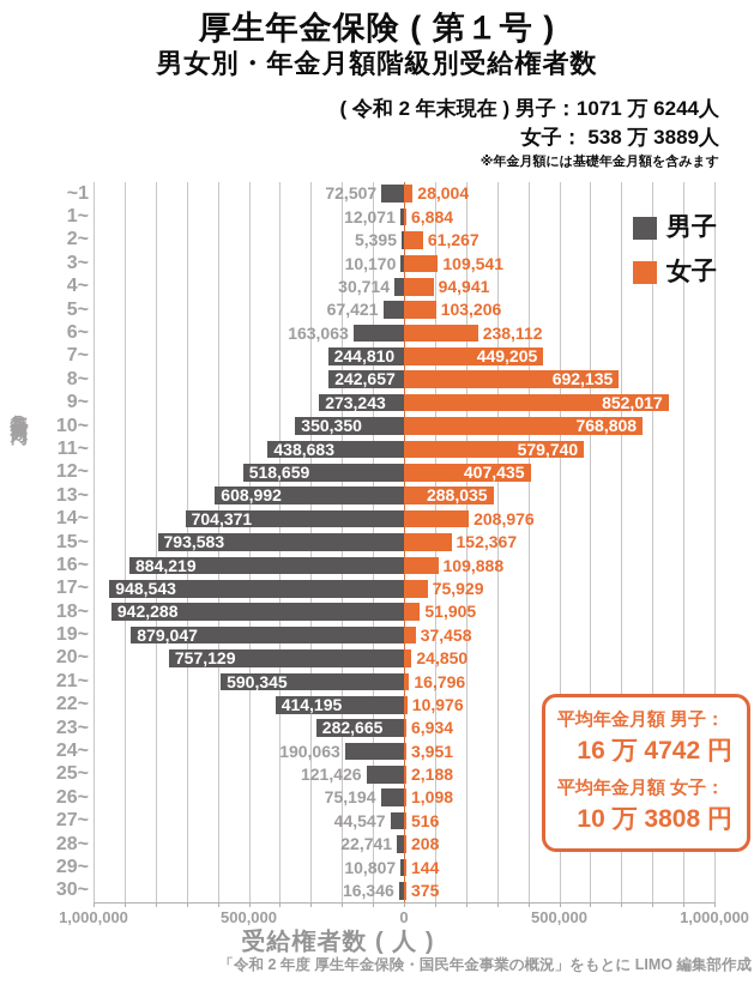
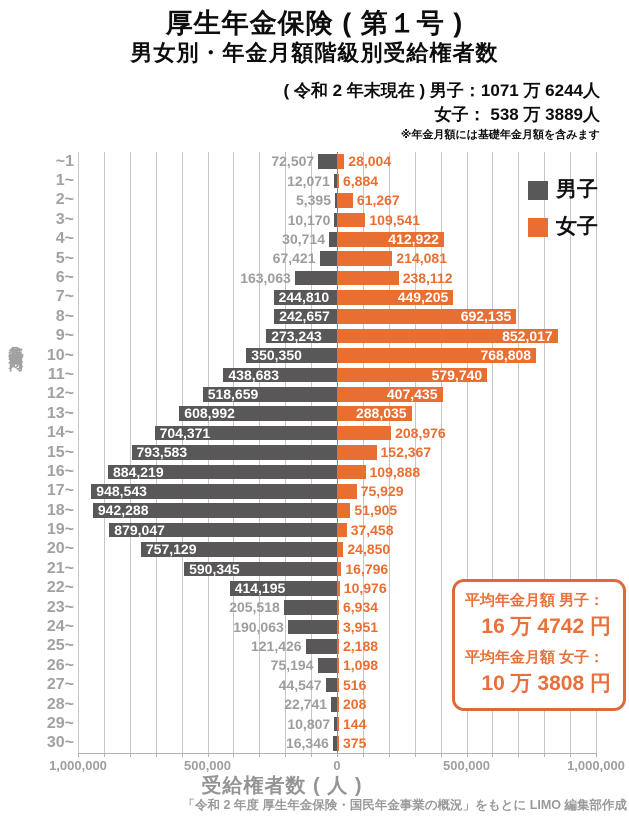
女子/4~: 94,941 -> 412,922
女子/5~: 103,206 -> 214,081
男子/23~: 282,665 -> 205,518
